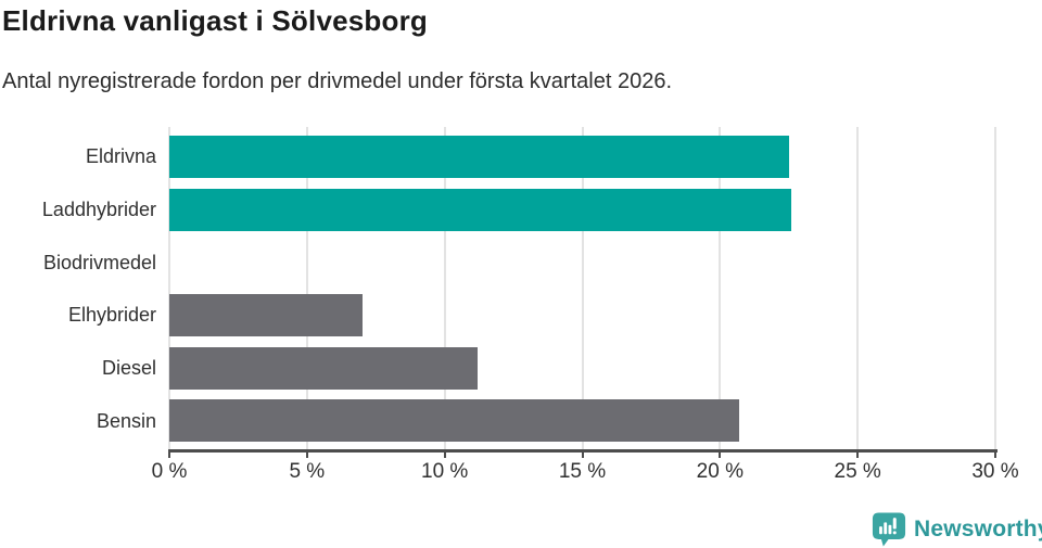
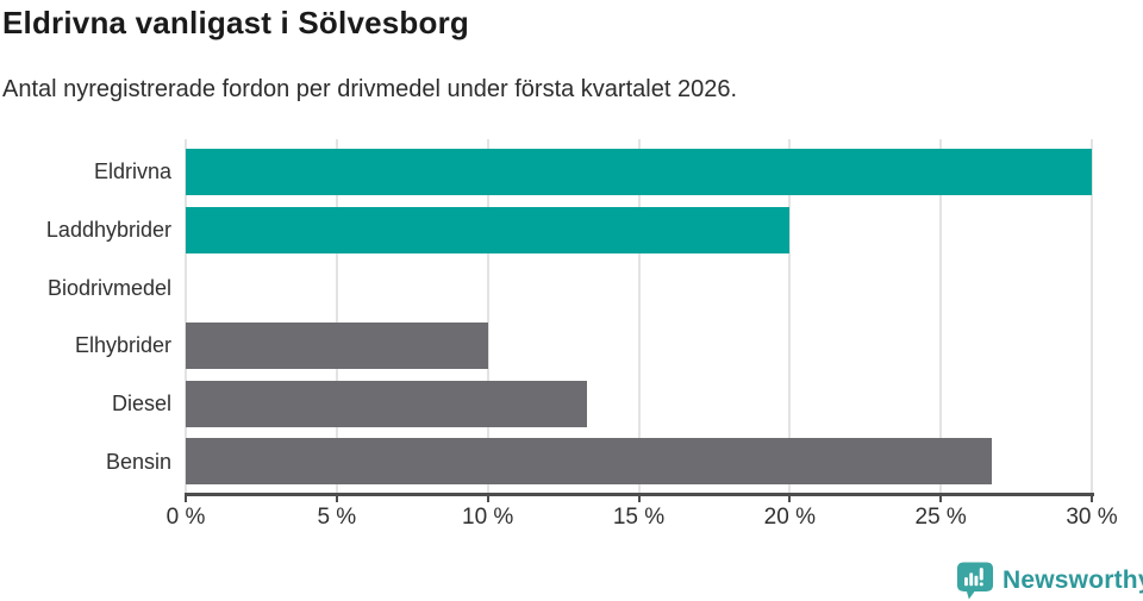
Eldrivna: 22.5% -> 30.0%
Laddhybrider: 22.6% -> 20.0%
Elhybrider: 7.0% -> 10.0%
Diesel: 11.2% -> 13.3%
Bensin: 20.7% -> 26.7%
